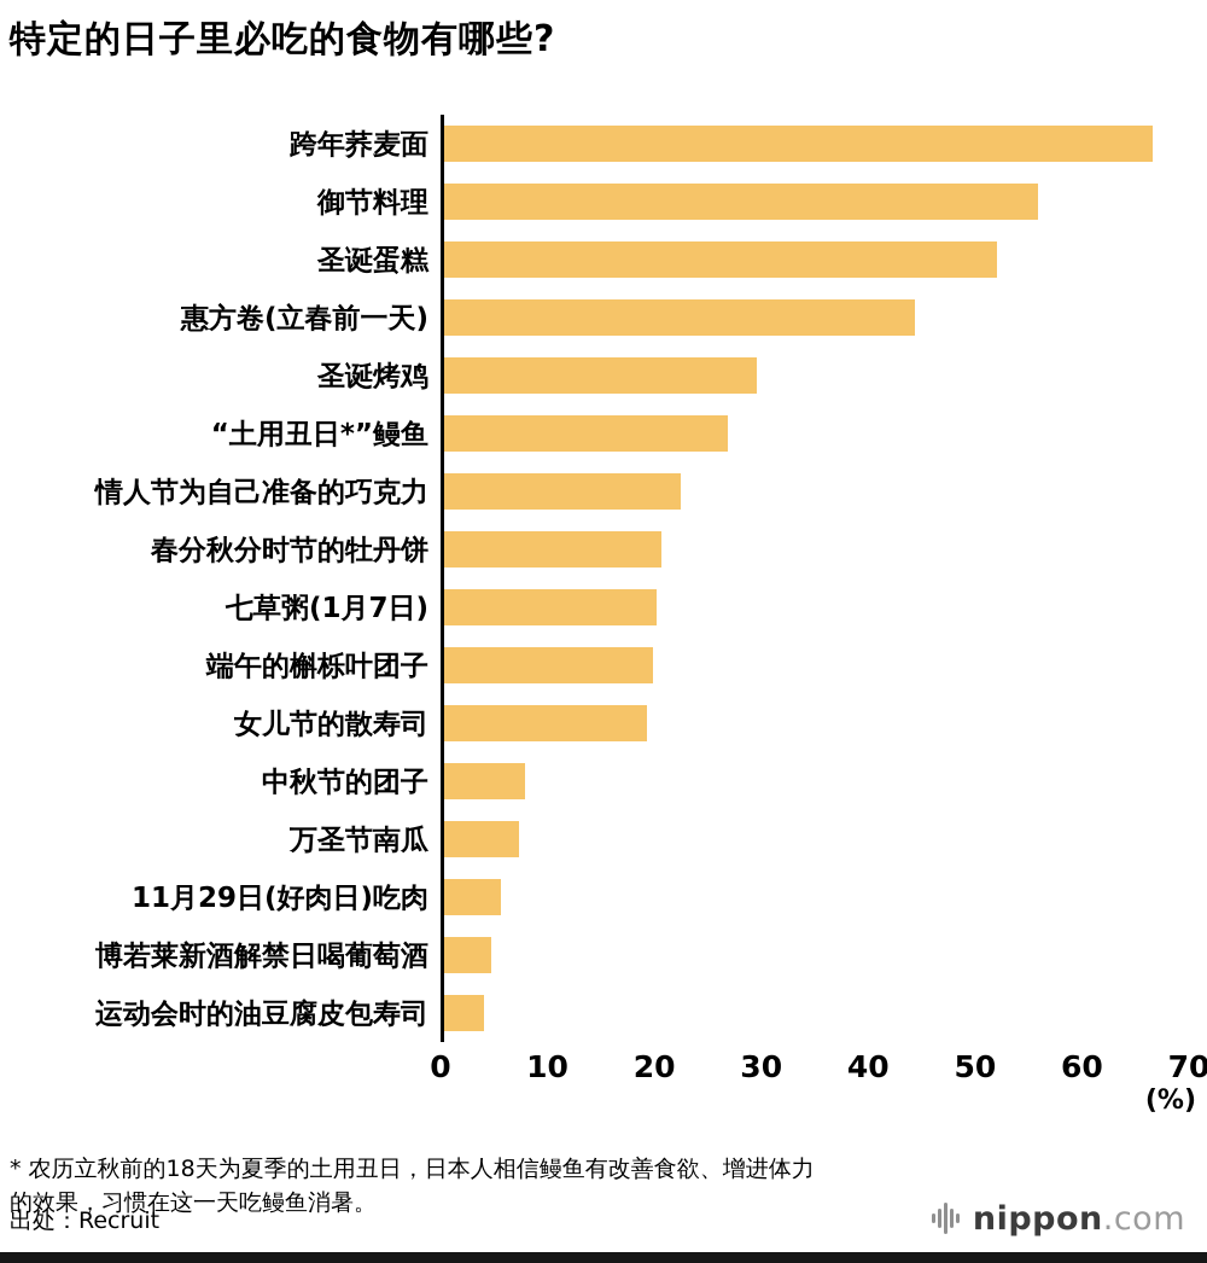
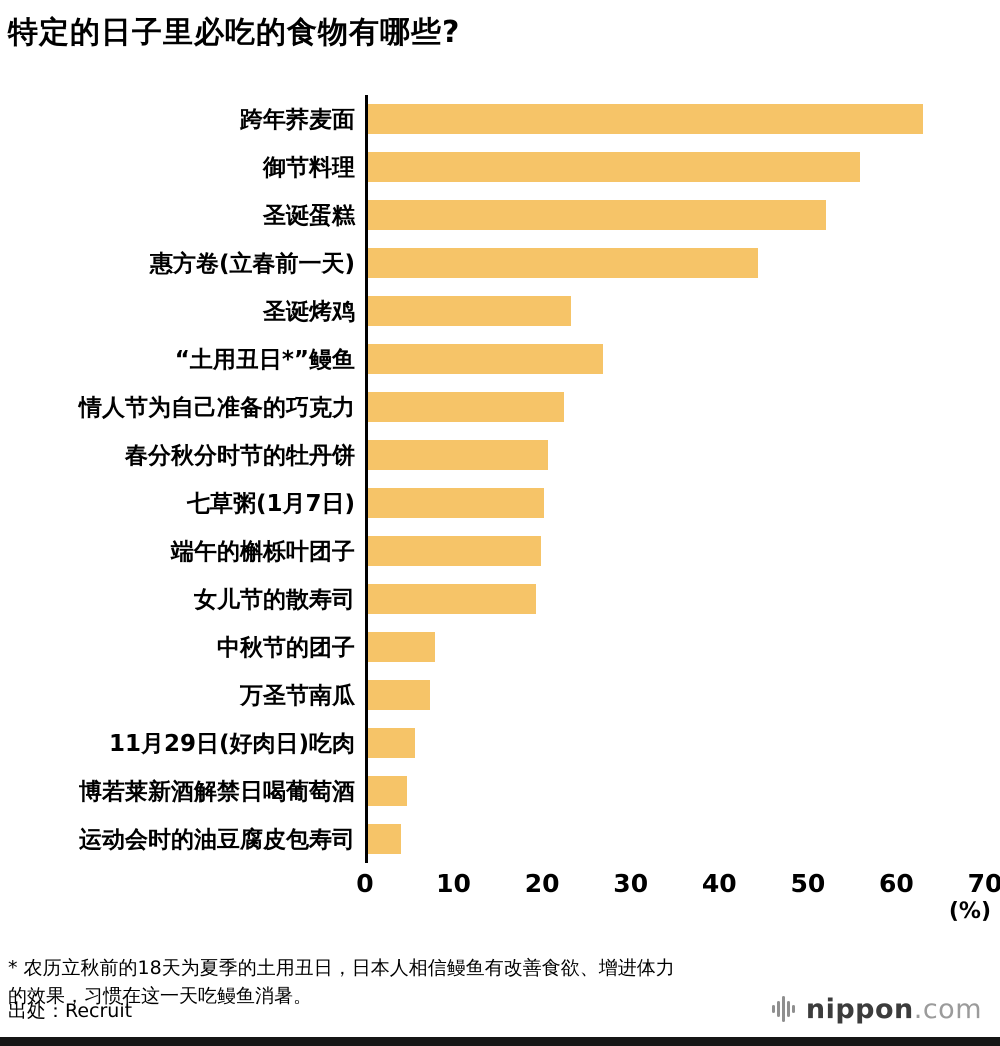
跨年荞麦面: 67 -> 63
圣诞烤鸡: 29 -> 23
